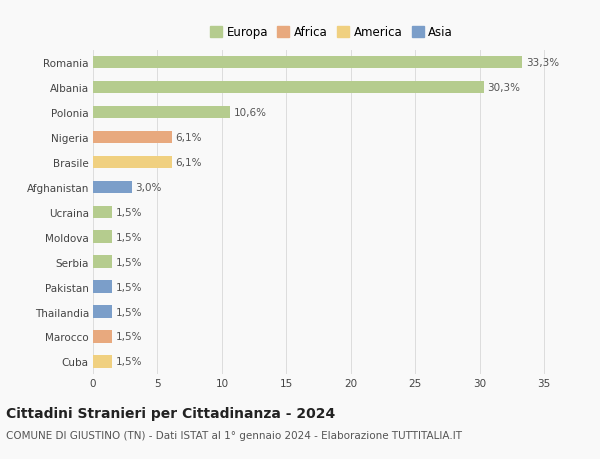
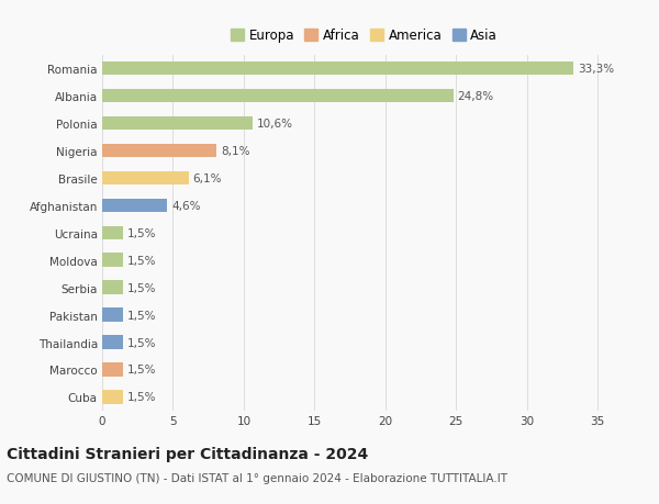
Albania: 30,3% -> 24,8%
Nigeria: 6,1% -> 8,1%
Afghanistan: 3,0% -> 4,6%
